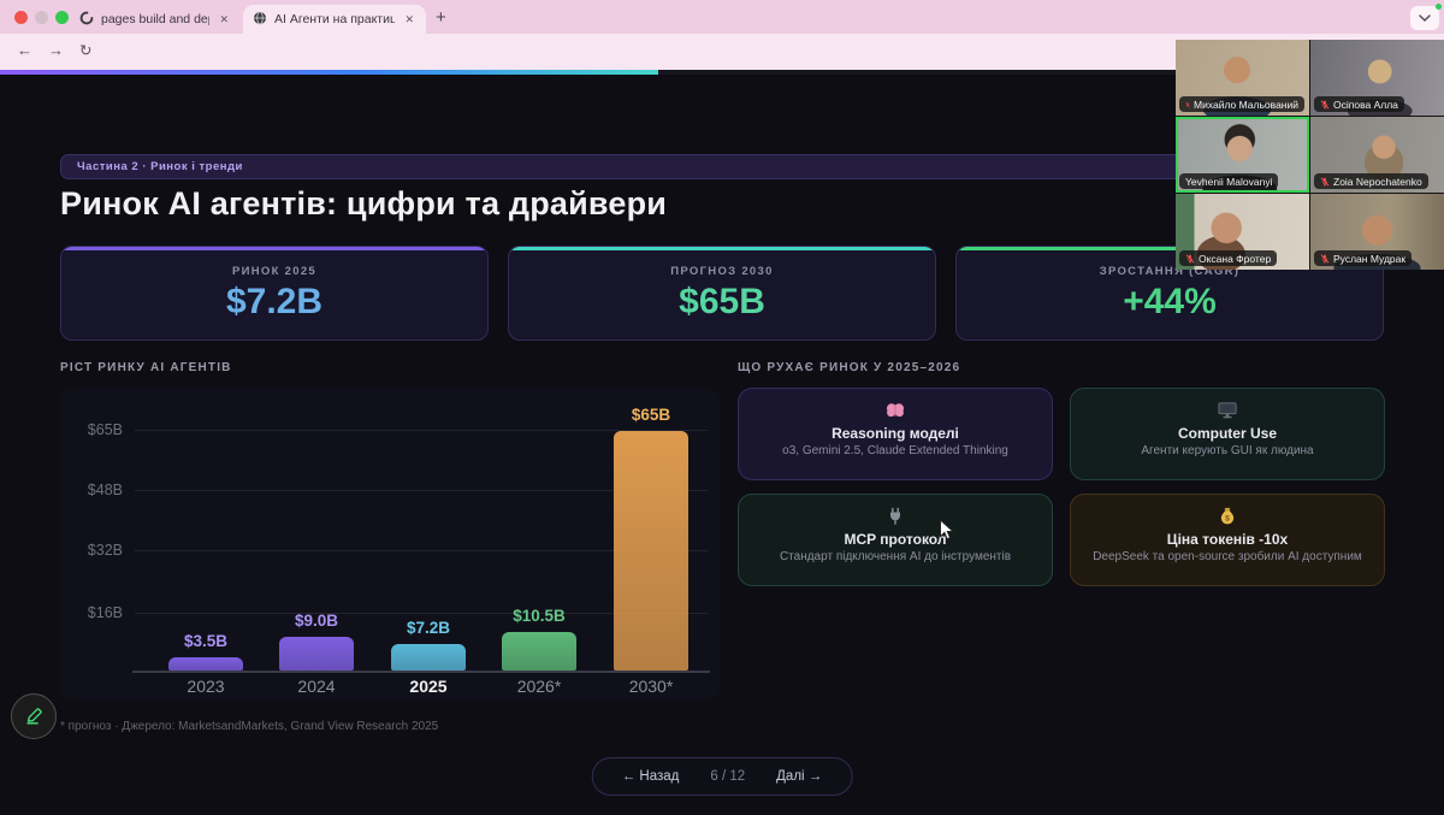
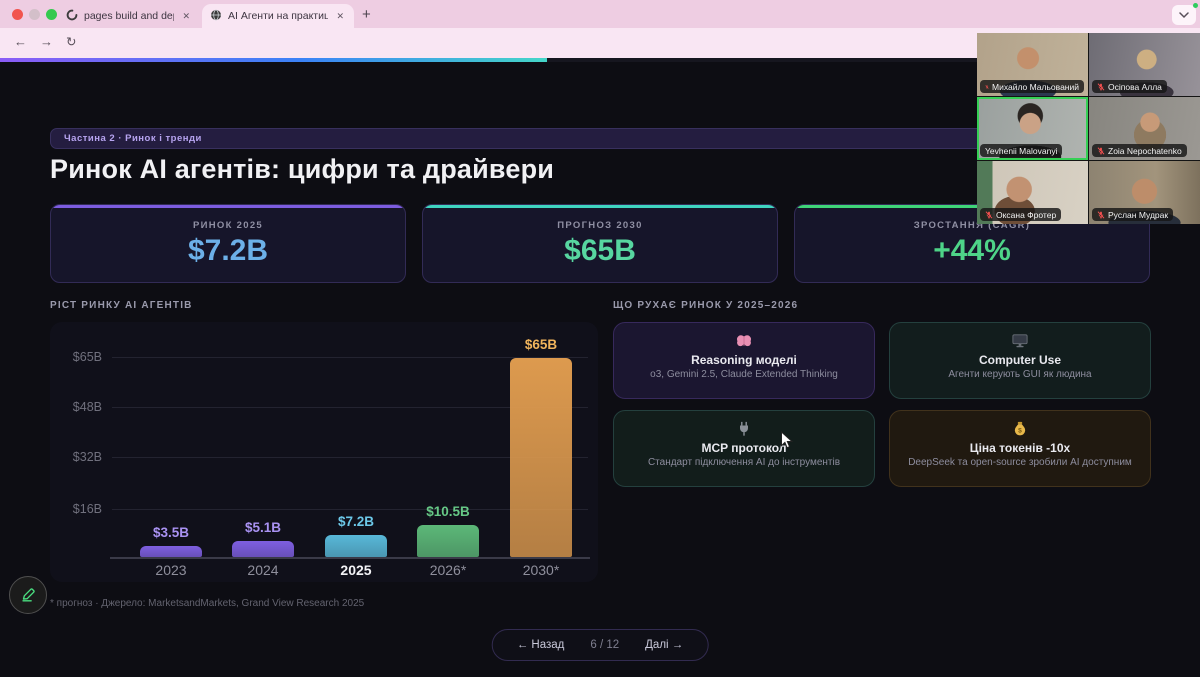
2024: $9.0B -> $5.1B
